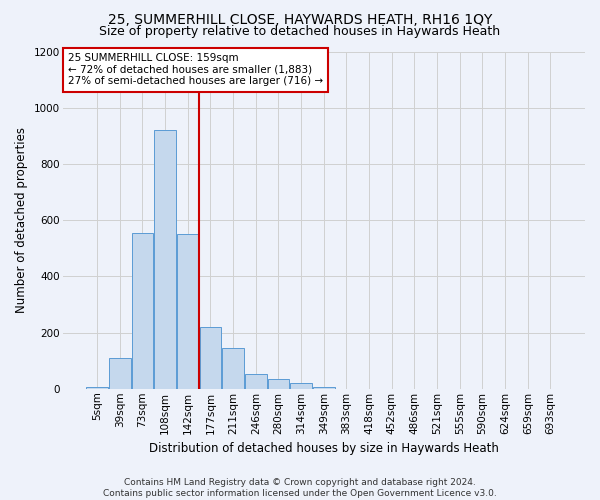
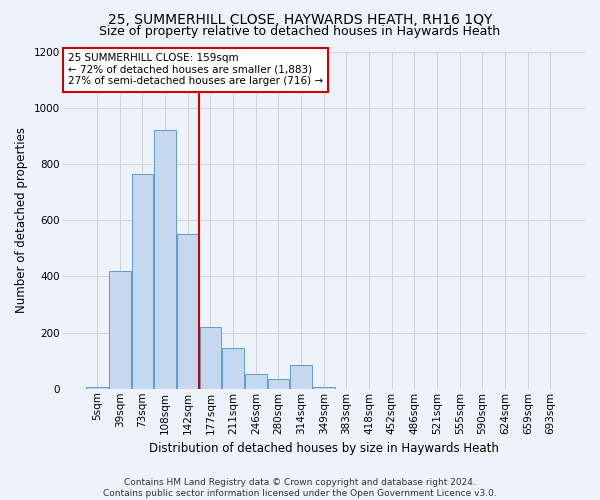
39sqm: 108 -> 420
73sqm: 555 -> 765
314sqm: 22 -> 85
